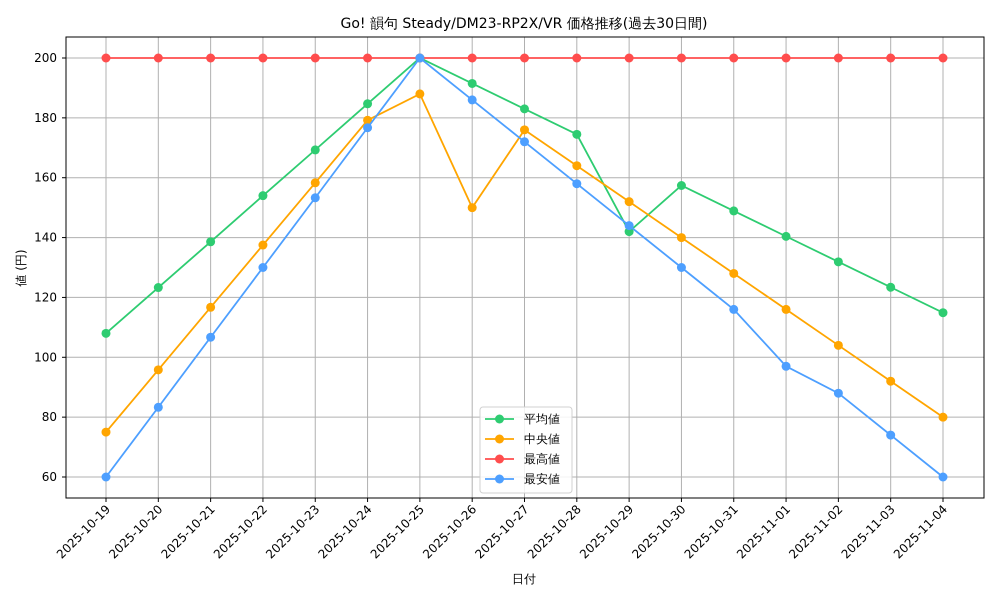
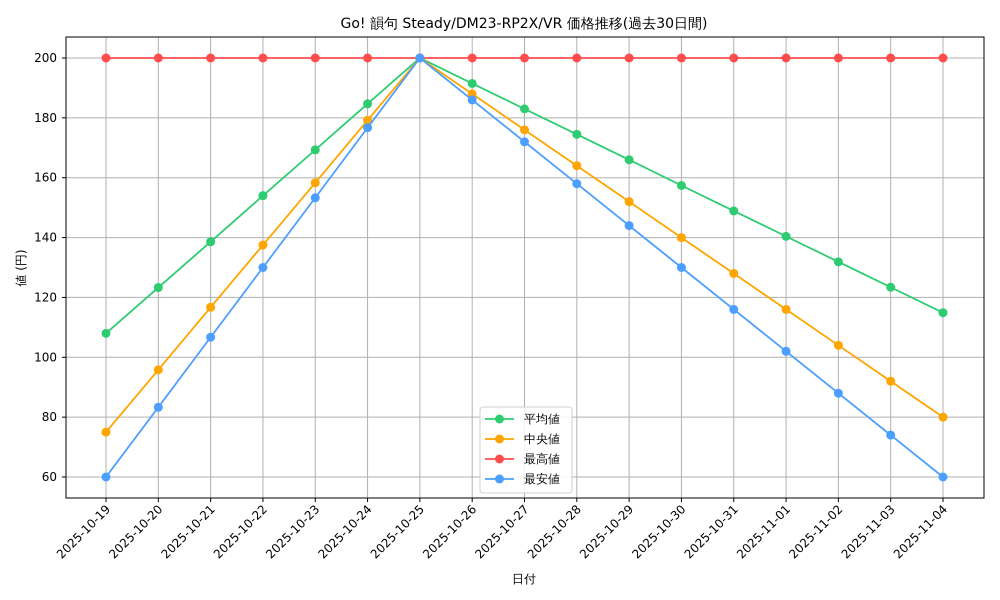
中央値/2025-10-25: 188 -> 200
中央値/2025-10-26: 150 -> 188
平均値/2025-10-29: 142 -> 166
最安値/2025-11-01: 97 -> 102
